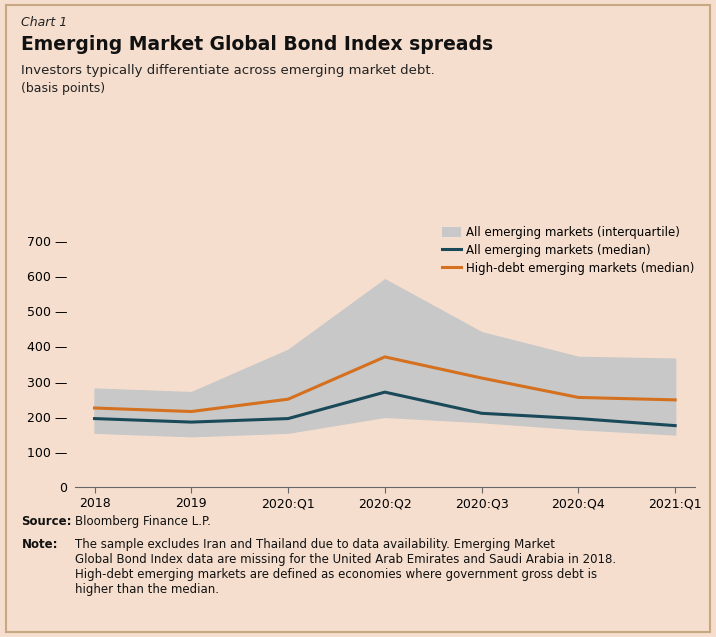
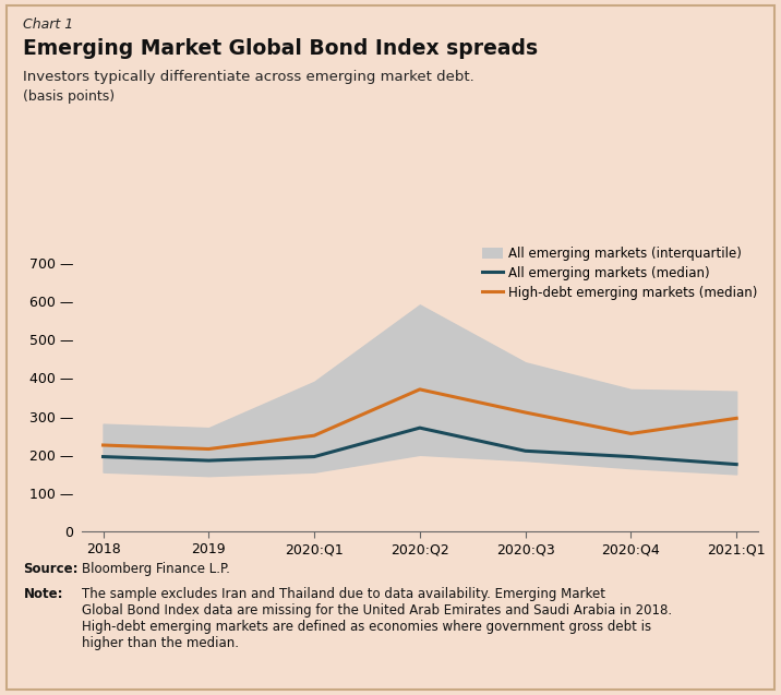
High-debt emerging markets (median)/2021:Q1: 248 — -> 295 —
